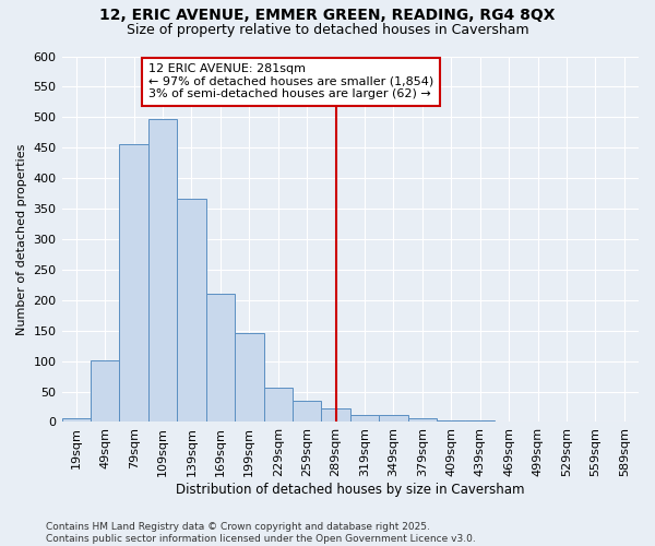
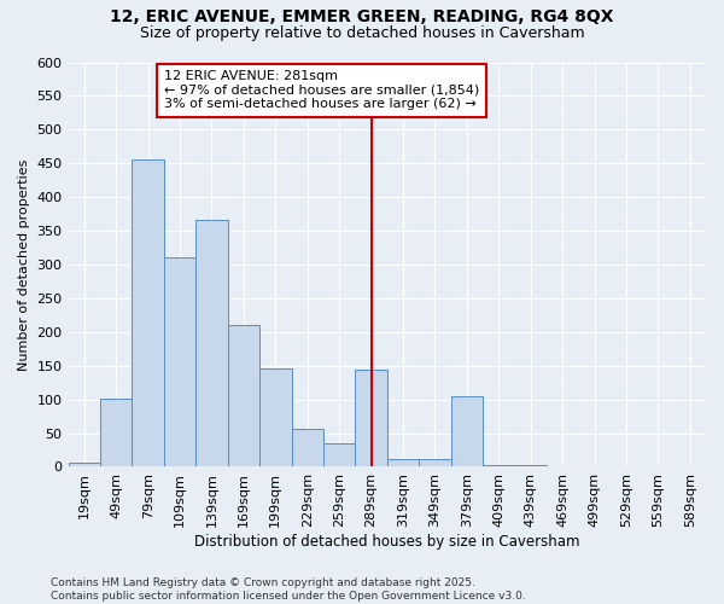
109sqm: 497 -> 310
289sqm: 22 -> 144
379sqm: 7 -> 104
